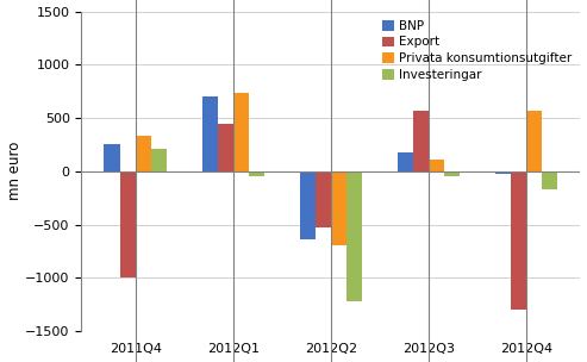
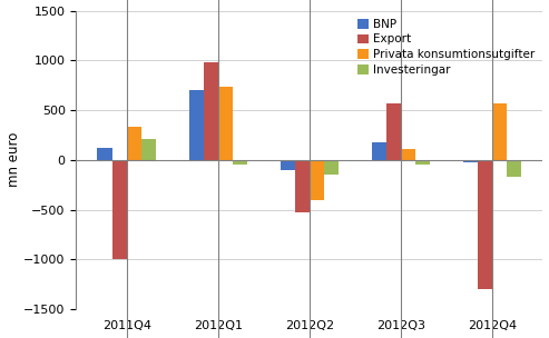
BNP/2011Q4: 260 -> 120
Export/2012Q1: 440 -> 980
BNP/2012Q2: -640 -> -100
Privata konsumtionsutgifter/2012Q2: -700 -> -400
Investeringar/2012Q2: -1220 -> -150
